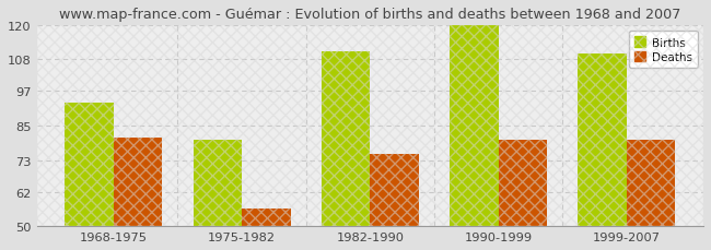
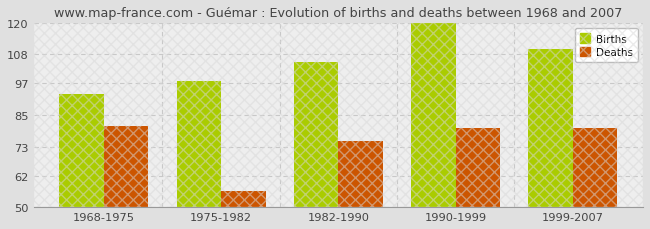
Births/1975-1982: 80 -> 98
Births/1982-1990: 111 -> 105
